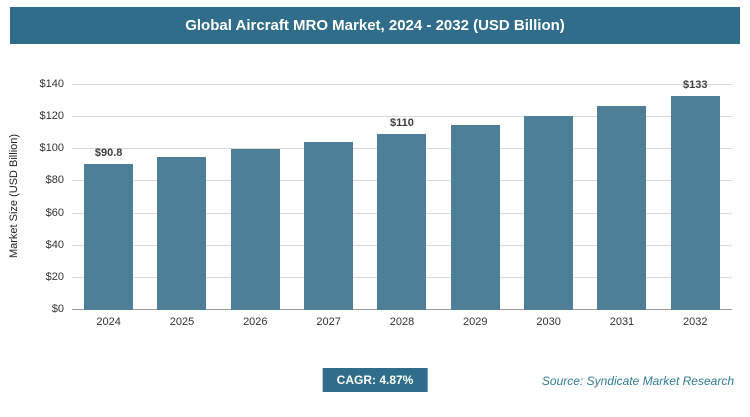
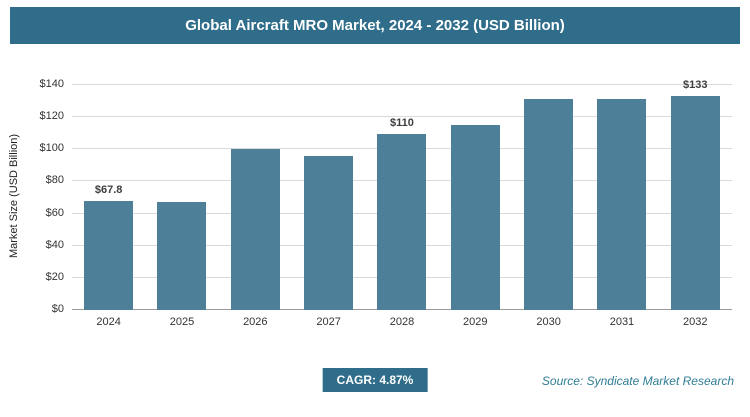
2024: $90.8 -> $67.8
2025: $95 -> $67
2027: $105 -> $96
2030: $121 -> $131
2031: $127 -> $131
